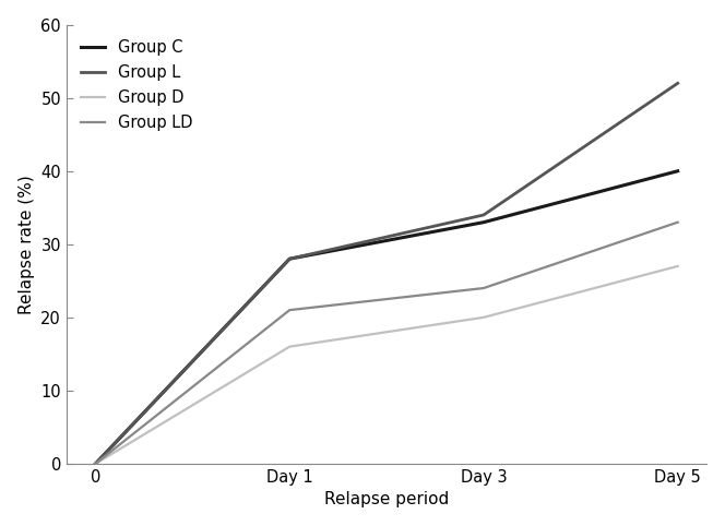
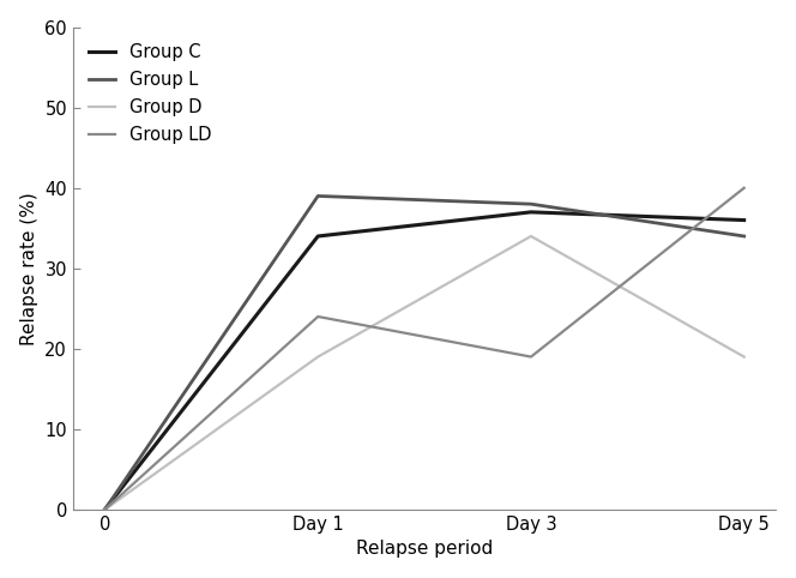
Group C/Day 1: 28 -> 34
Group L/Day 1: 28 -> 39
Group D/Day 1: 16 -> 19
Group LD/Day 1: 21 -> 24
Group C/Day 3: 33 -> 37
Group L/Day 3: 34 -> 38
Group D/Day 3: 20 -> 34
Group LD/Day 3: 24 -> 19
Group C/Day 5: 40 -> 36
Group L/Day 5: 52 -> 34
Group D/Day 5: 27 -> 19
Group LD/Day 5: 33 -> 40
